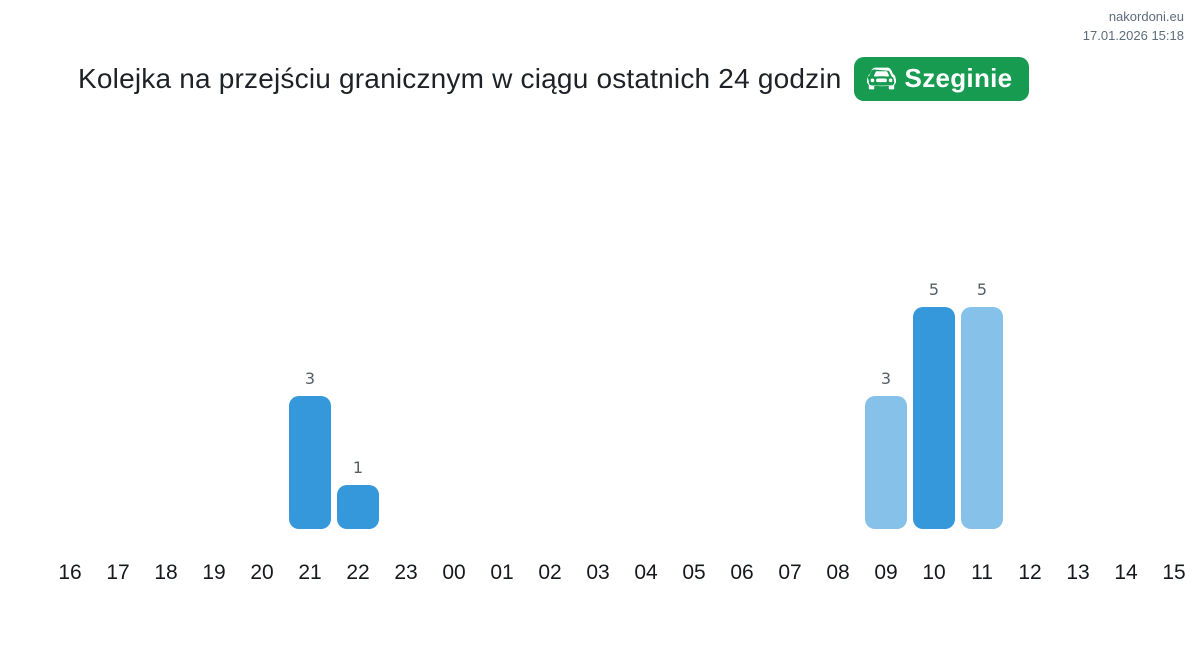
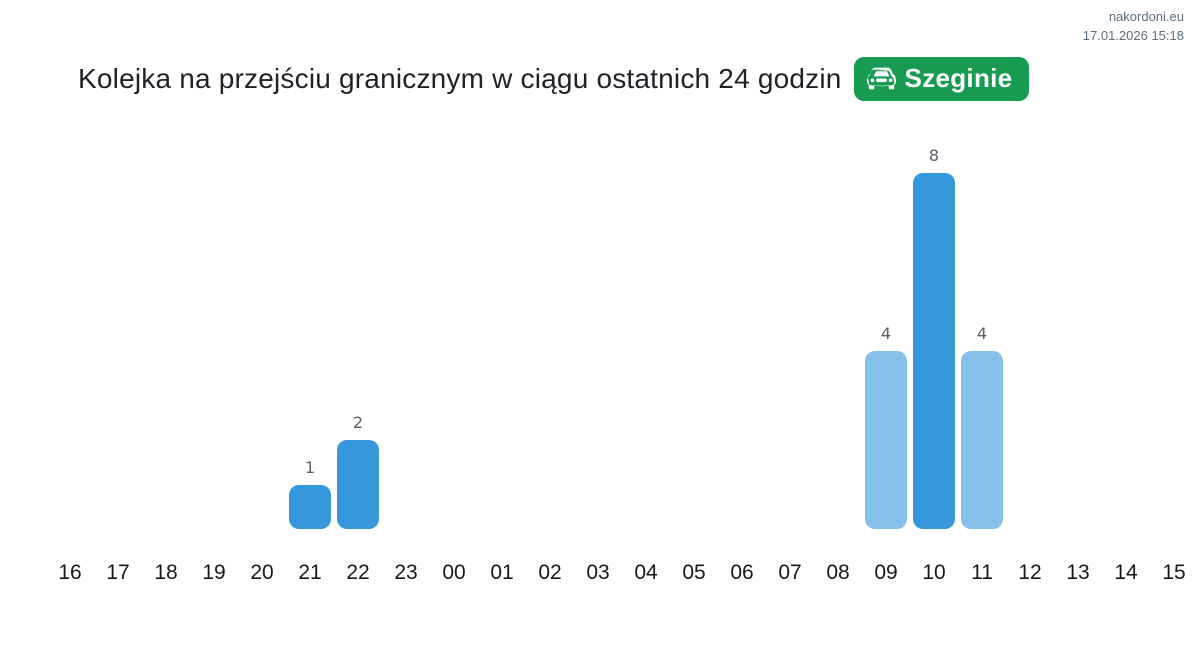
21: 3 -> 1
22: 1 -> 2
09: 3 -> 4
10: 5 -> 8
11: 5 -> 4
